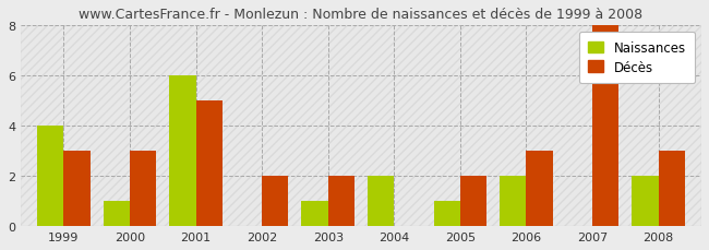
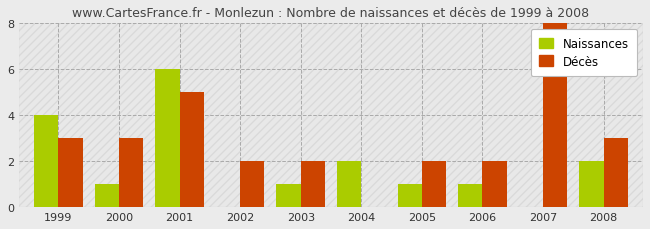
Naissances/2006: 2 -> 1
Décès/2006: 3 -> 2
